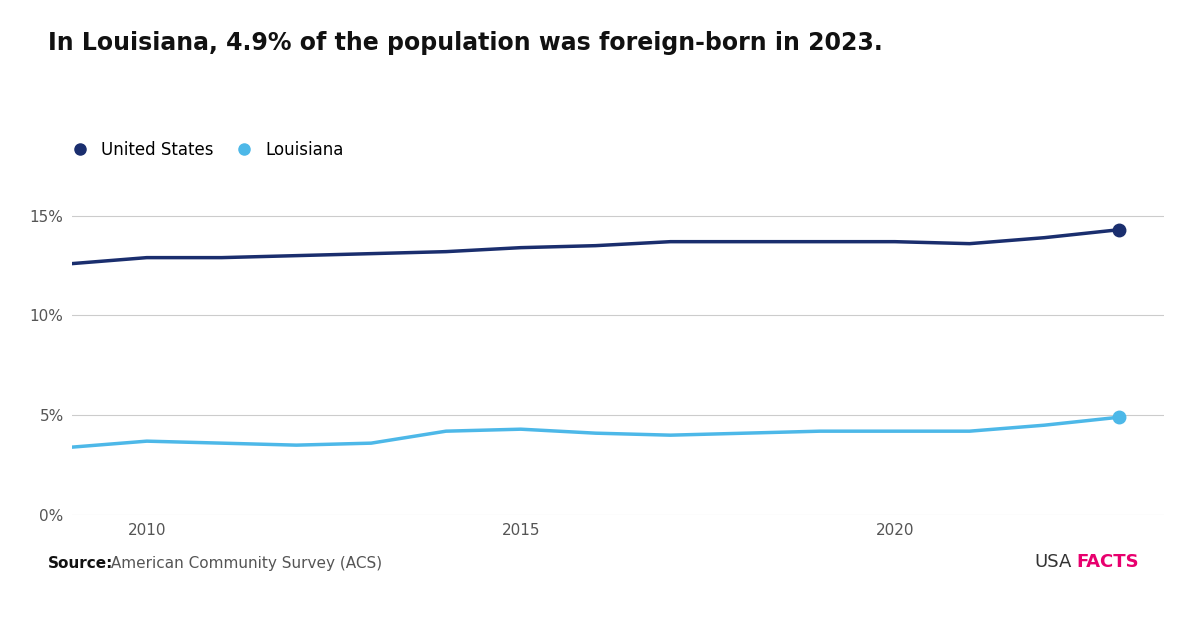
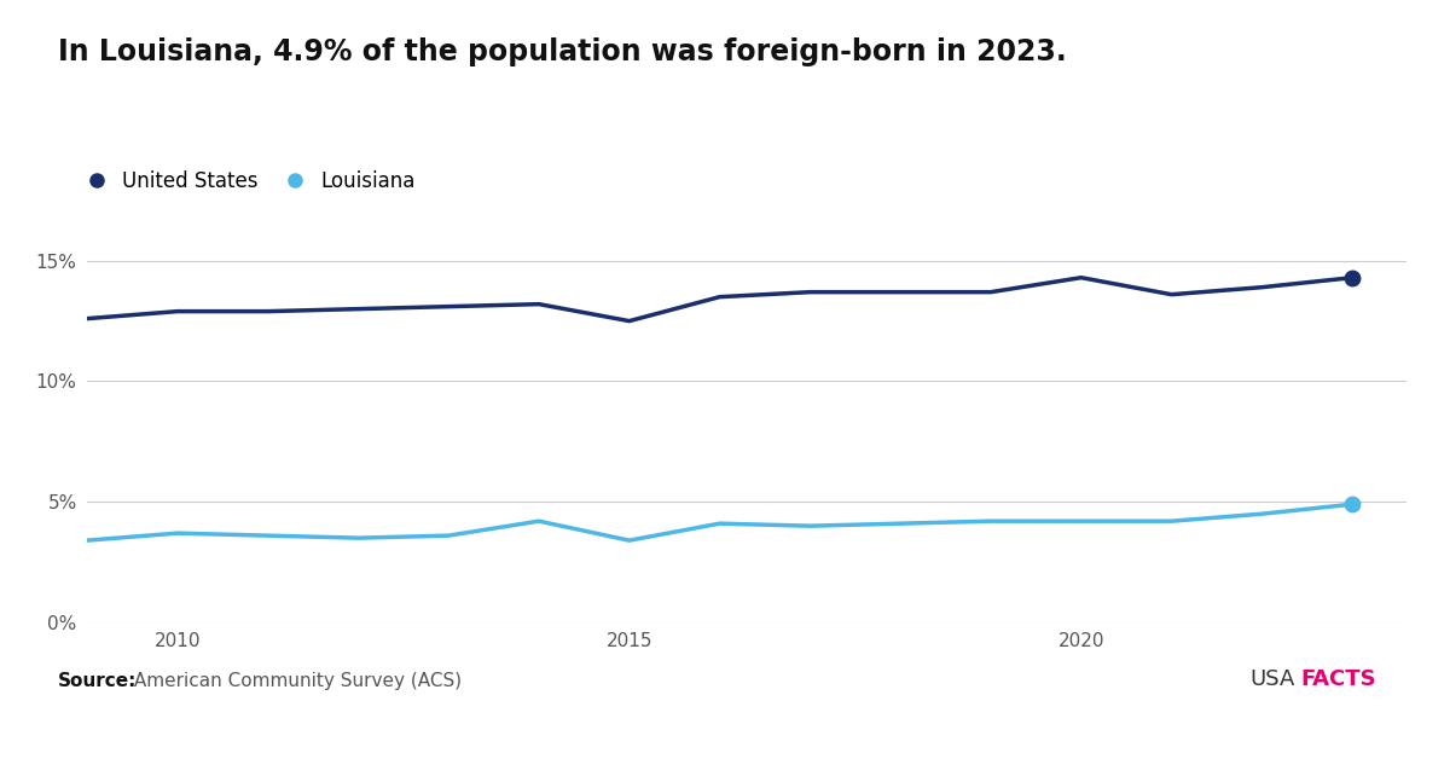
United States/2015: 13.4% -> 12.5%
Louisiana/2015: 4.3% -> 3.4%
United States/2020: 13.7% -> 14.3%
